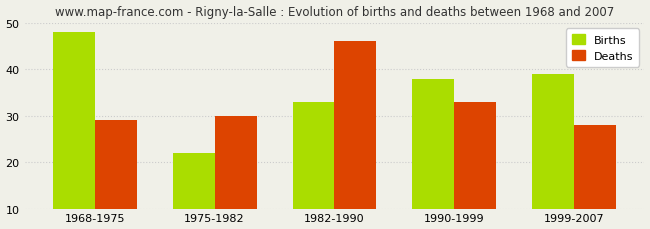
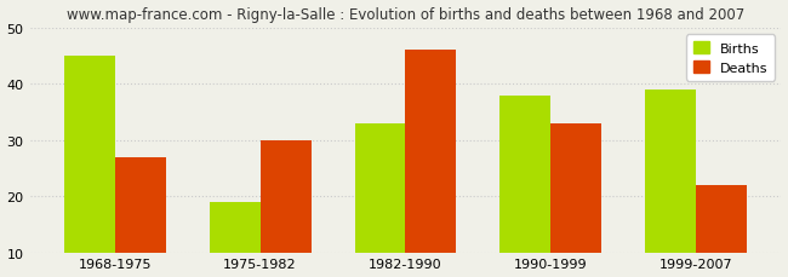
Births/1968-1975: 48 -> 45
Deaths/1968-1975: 29 -> 27
Births/1975-1982: 22 -> 19
Deaths/1999-2007: 28 -> 22
